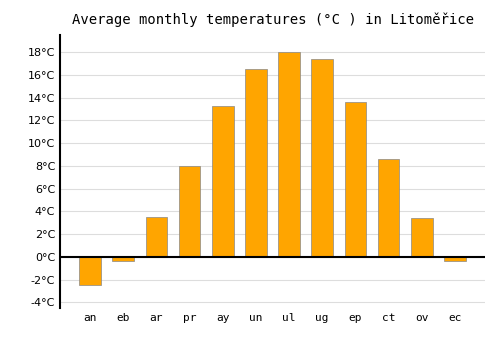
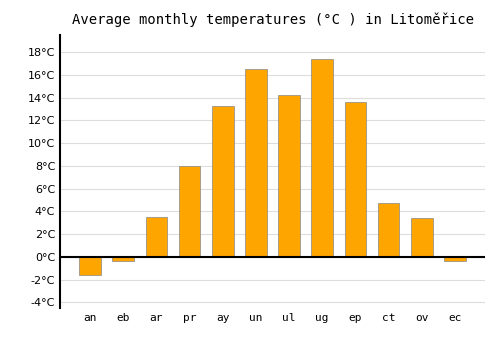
an: -2.5°C -> -1.6°C
ul: 18.0°C -> 14.2°C
ct: 8.6°C -> 4.7°C
